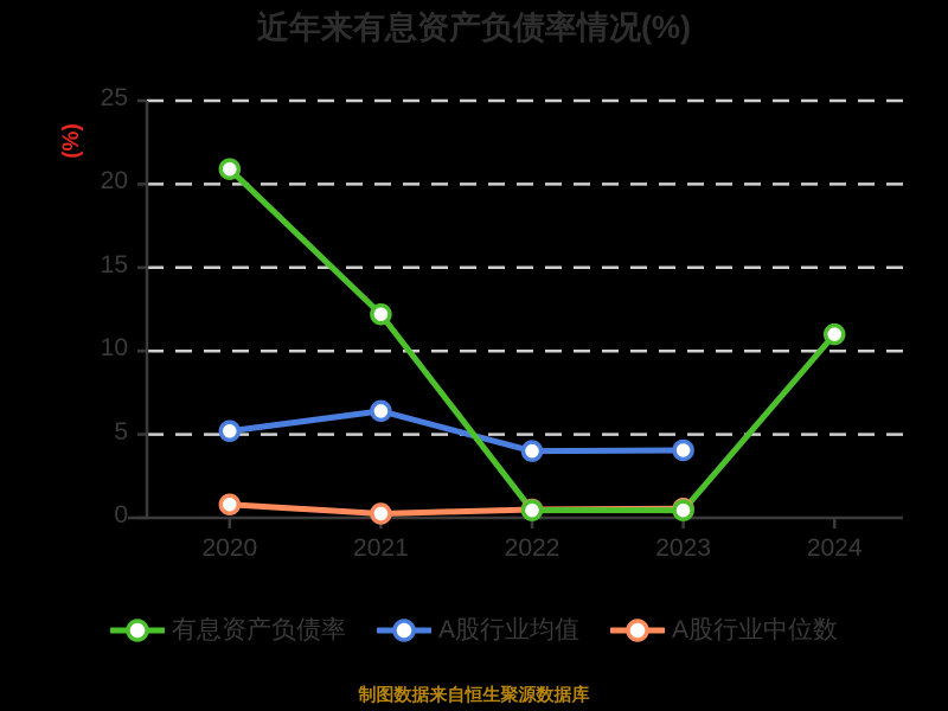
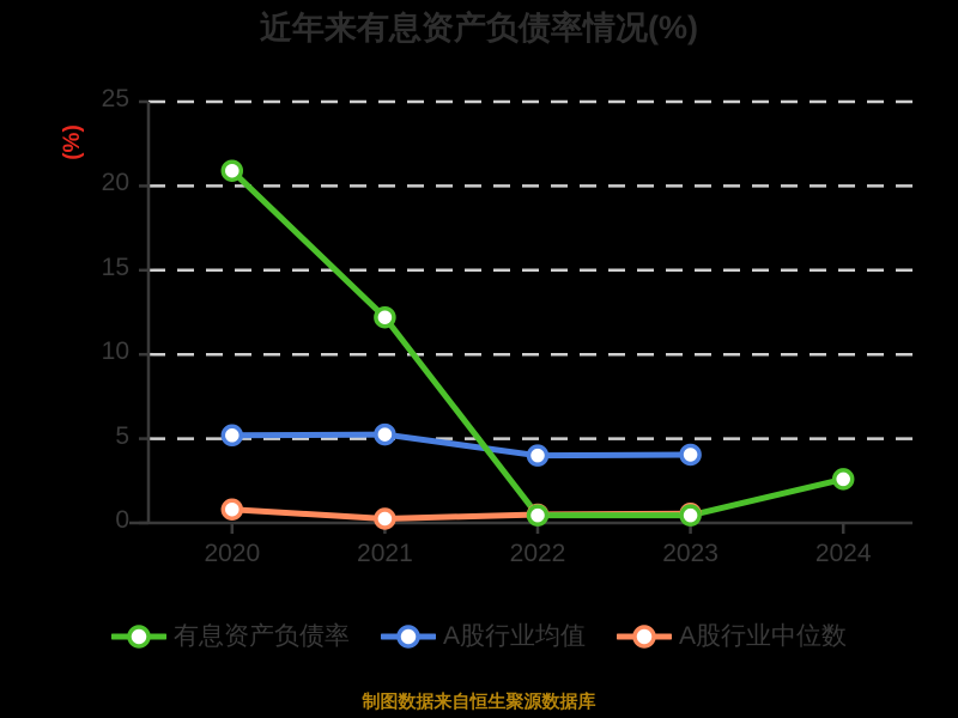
A股行业均值/2021: 6.4 -> 5.2
有息资产负债率/2024: 11.0 -> 2.6
